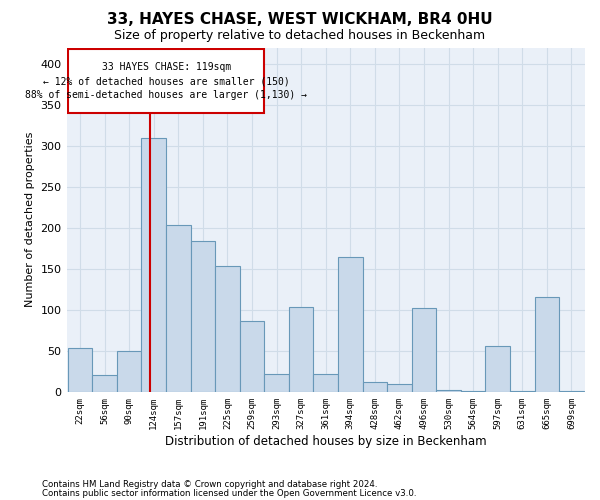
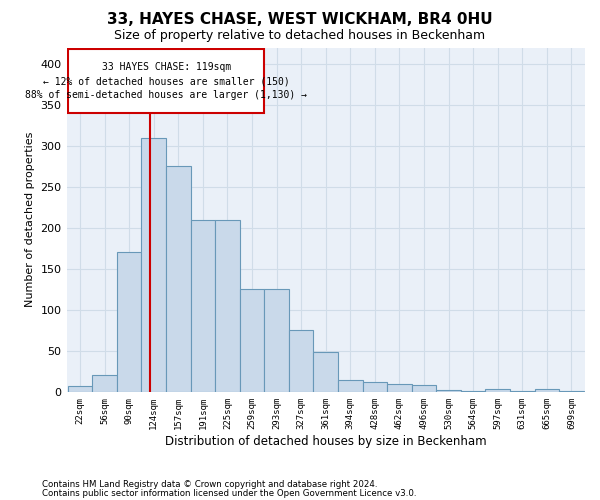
22sqm: 54 -> 7
90sqm: 50 -> 170
157sqm: 204 -> 275
191sqm: 184 -> 210
225sqm: 154 -> 210
259sqm: 86 -> 125
293sqm: 22 -> 125
327sqm: 104 -> 75
361sqm: 22 -> 48
394sqm: 164 -> 14
496sqm: 102 -> 8
597sqm: 56 -> 3
665sqm: 116 -> 4
